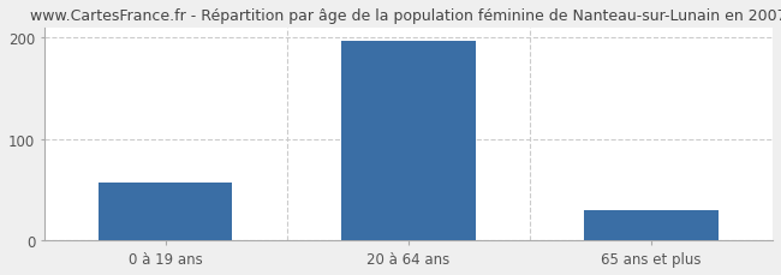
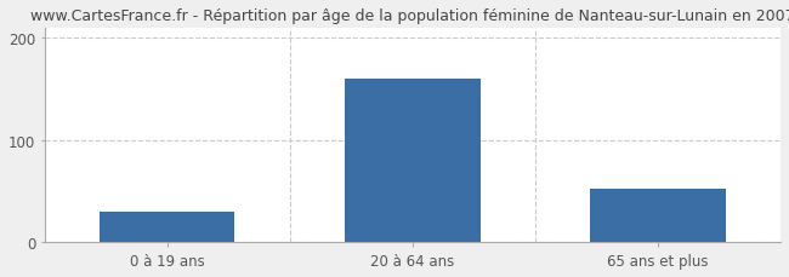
0 à 19 ans: 57 -> 30
20 à 64 ans: 197 -> 160
65 ans et plus: 30 -> 52
